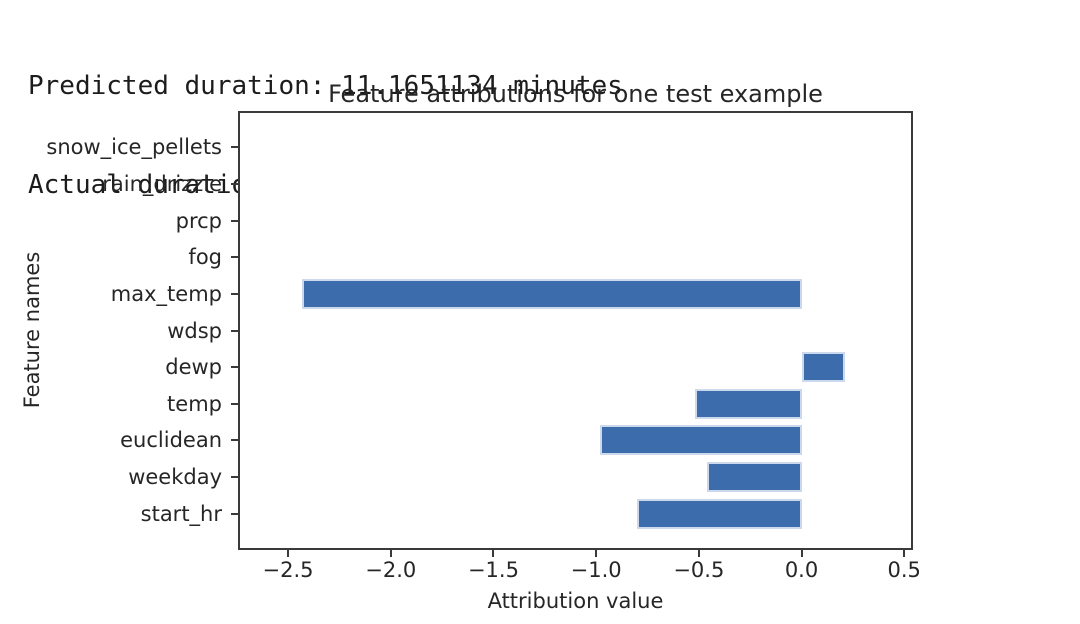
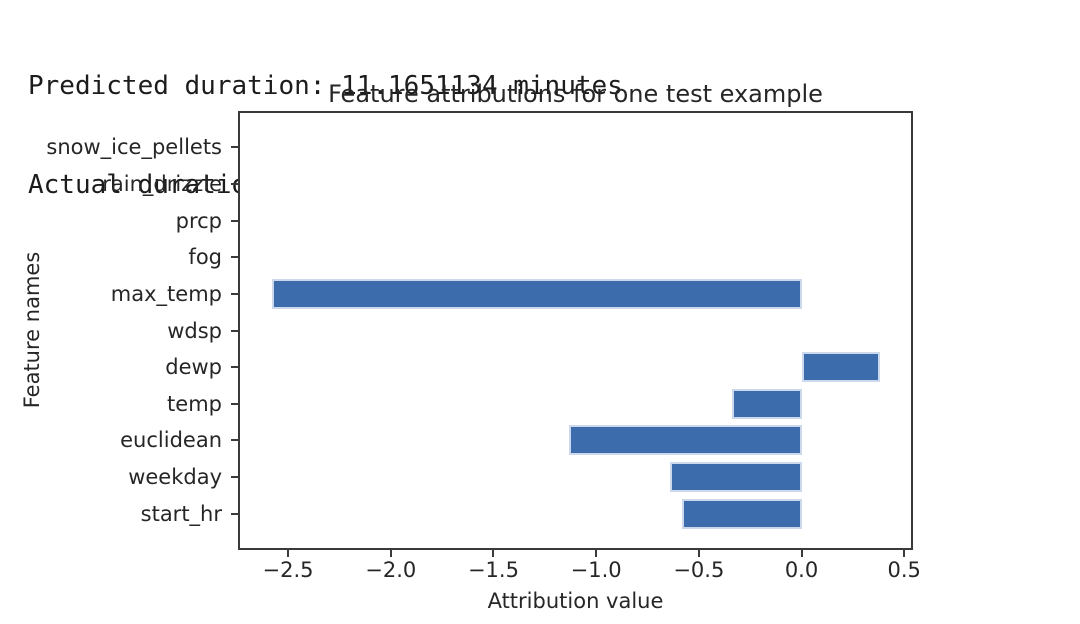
max_temp: -2.43 -> -2.58
dewp: 0.21 -> 0.38
temp: -0.52 -> -0.34
euclidean: -0.98 -> -1.13
weekday: -0.46 -> -0.64
start_hr: -0.80 -> -0.58
